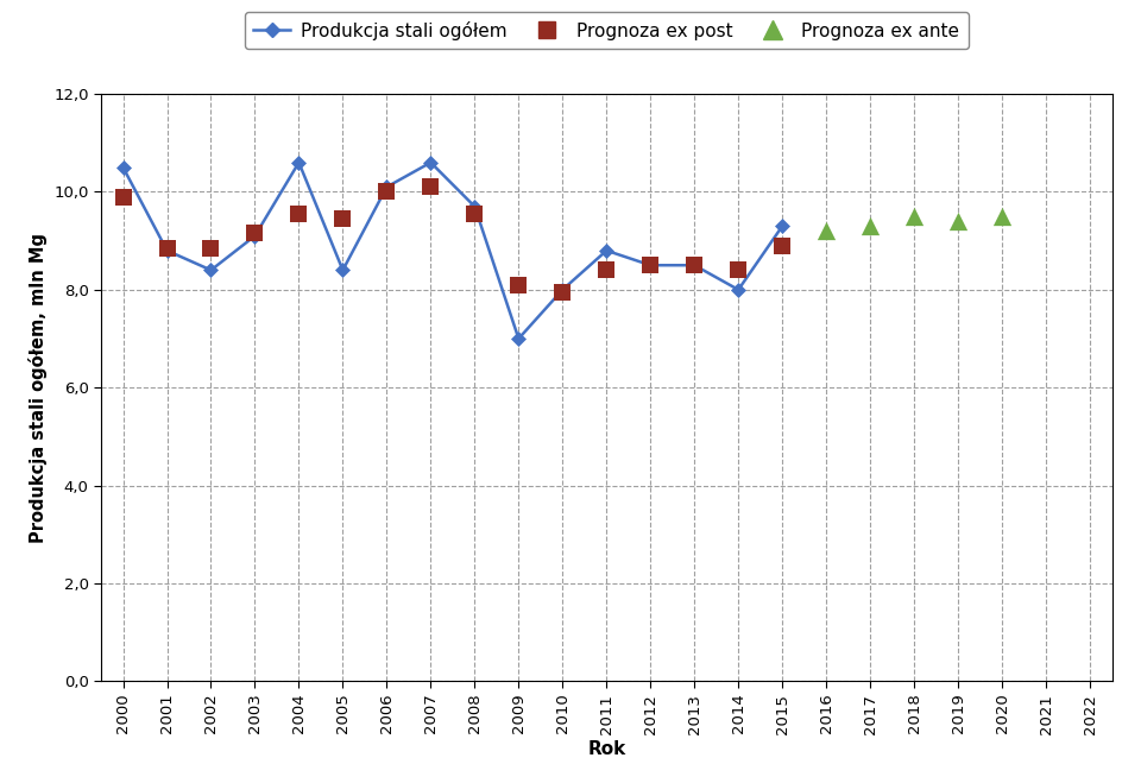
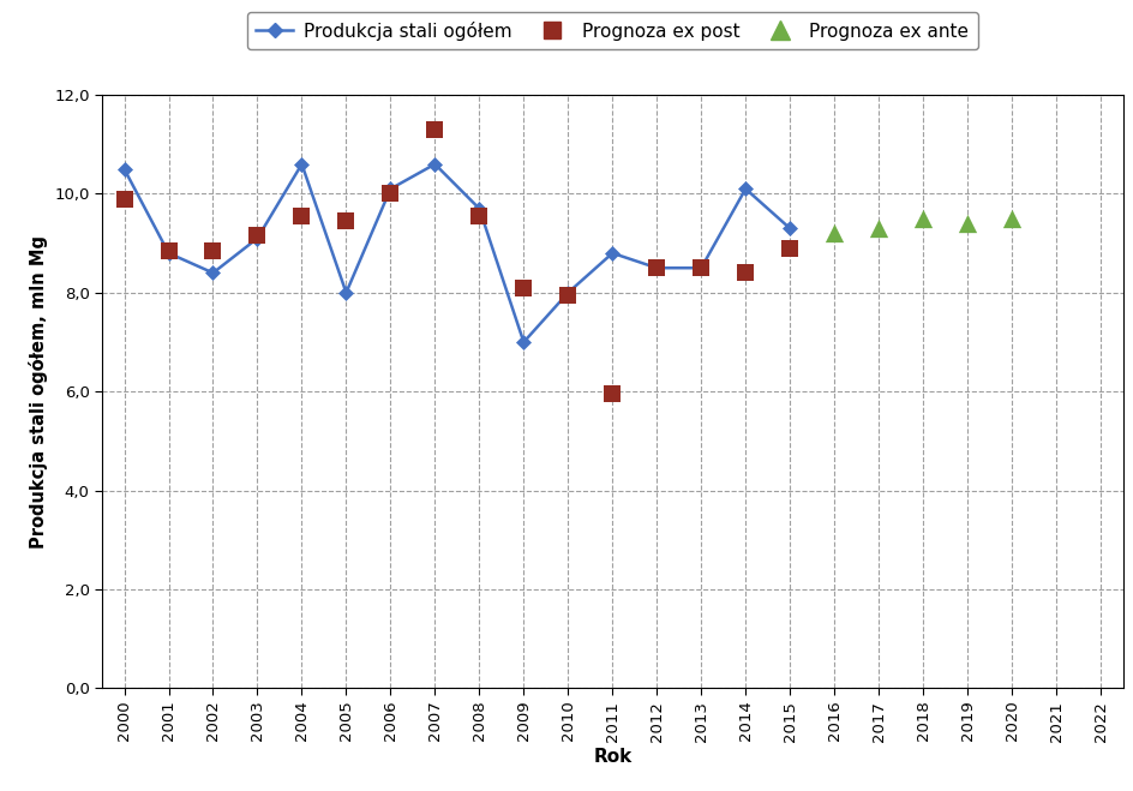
Produkcja stali ogółem/2005: 8,4 -> 8,0
Prognoza ex post/2007: 10,10 -> 11,30
Prognoza ex post/2011: 8,40 -> 5,95
Produkcja stali ogółem/2014: 8,0 -> 10,1
